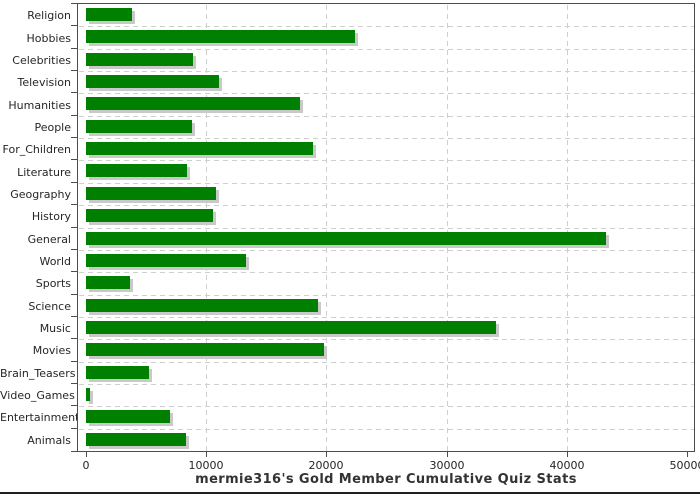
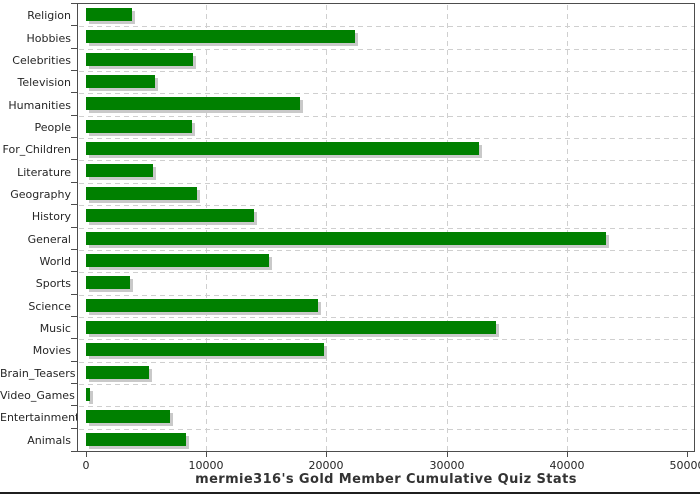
Television: 11100 -> 5700
For_Children: 18900 -> 32700
Literature: 8400 -> 5600
Geography: 10800 -> 9200
History: 10600 -> 14000
World: 13300 -> 15200
